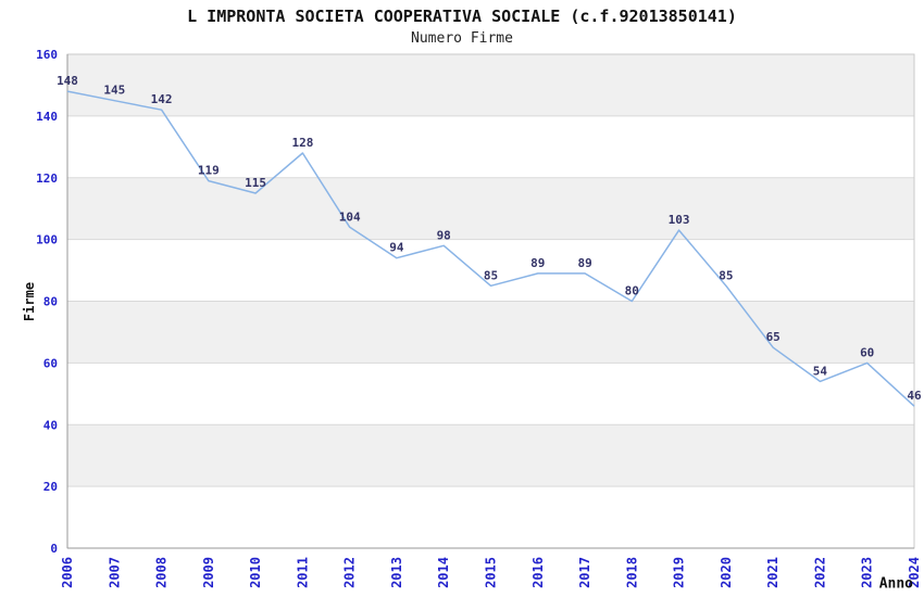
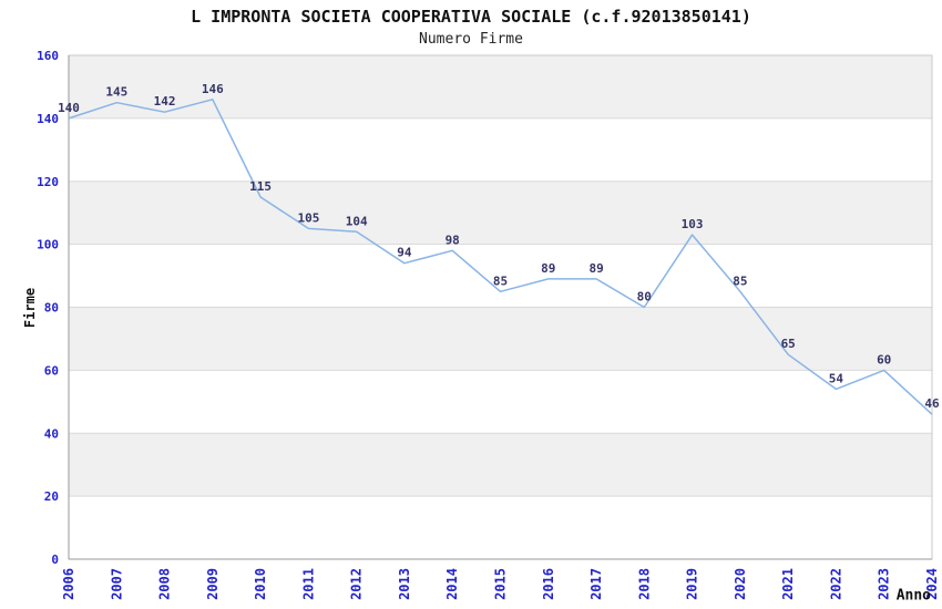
2006: 148 -> 140
2009: 119 -> 146
2011: 128 -> 105
